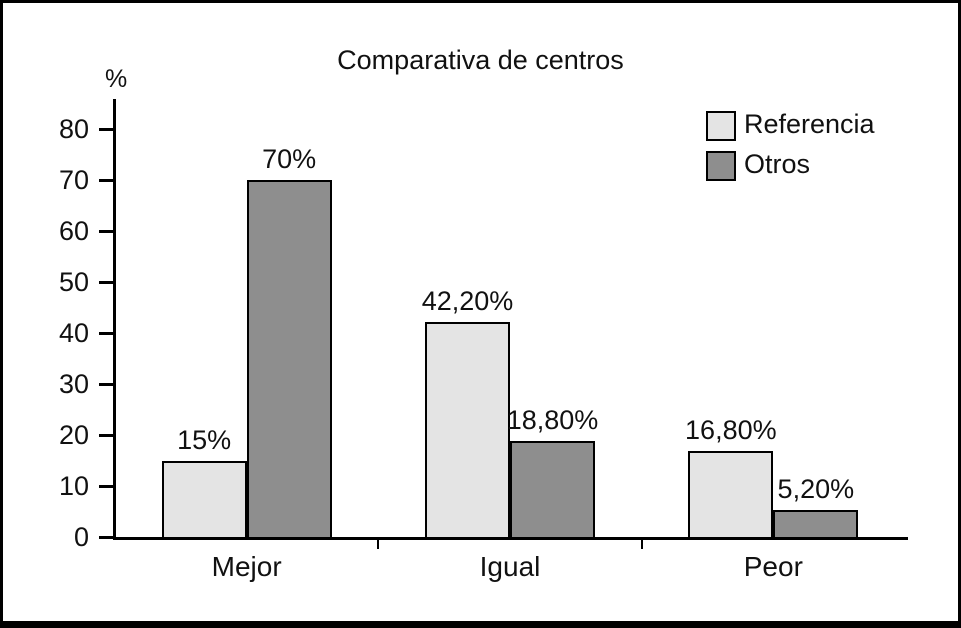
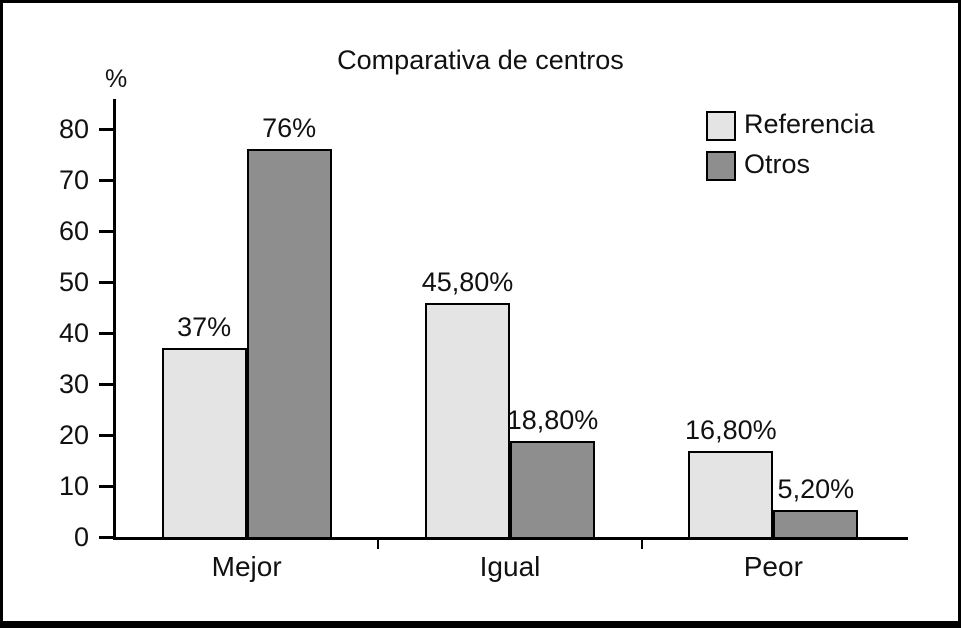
Referencia/Mejor: 15% -> 37%
Otros/Mejor: 70% -> 76%
Referencia/Igual: 42,20% -> 45,80%
